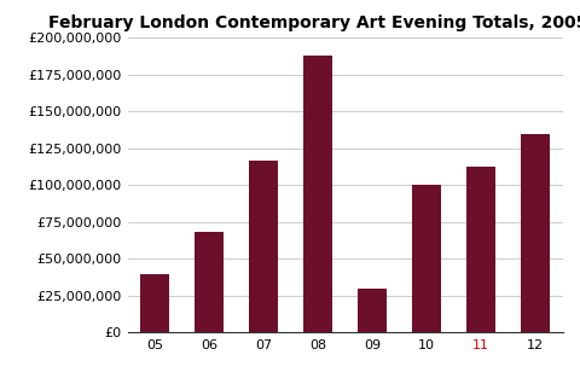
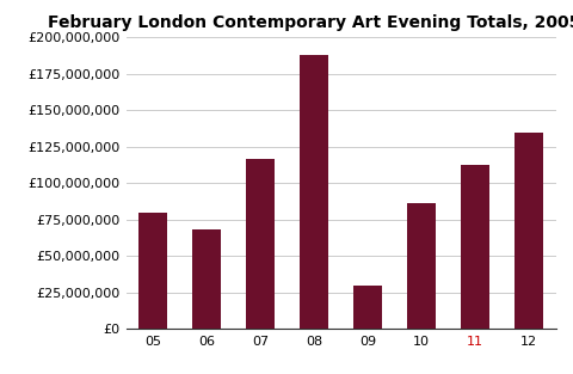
05: £40,000,000 -> £80,000,000
10: £100,000,000 -> £86,000,000
